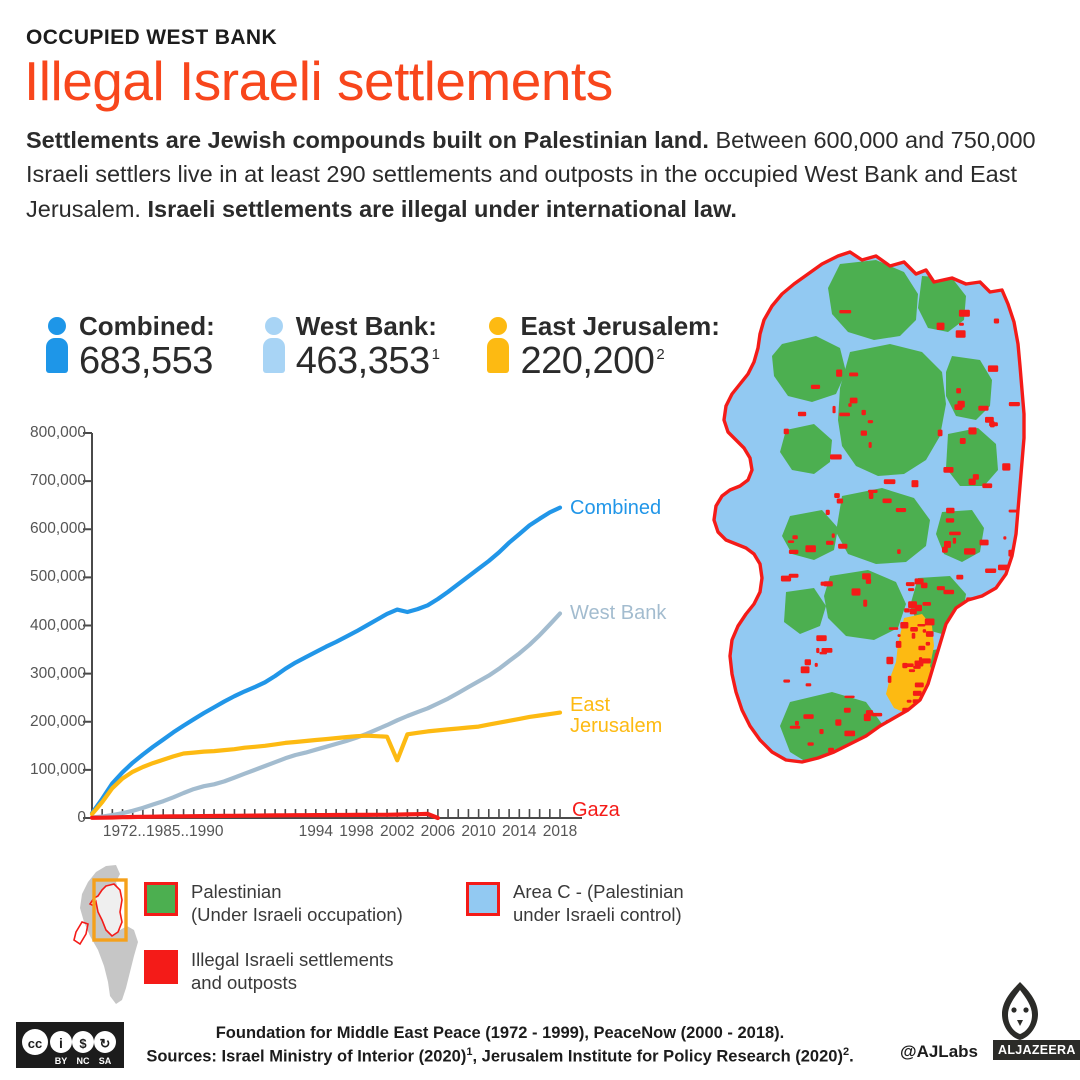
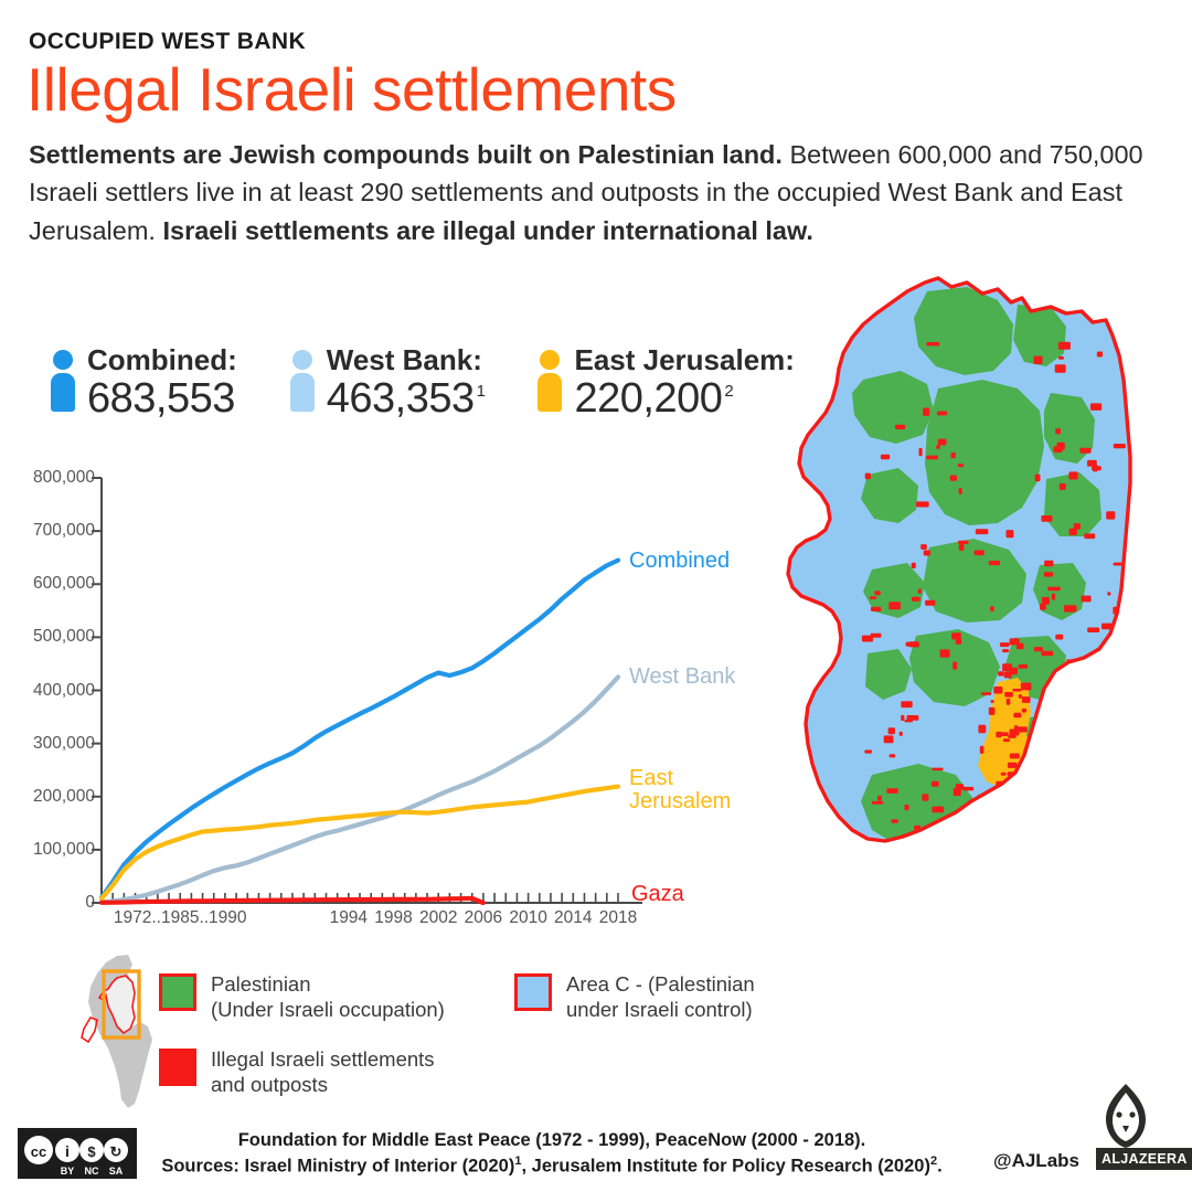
East Jerusalem/2002: 120000 -> 170000
